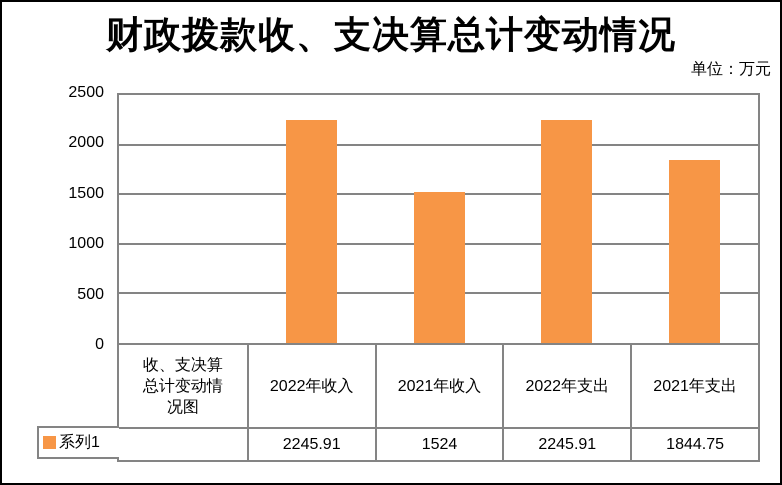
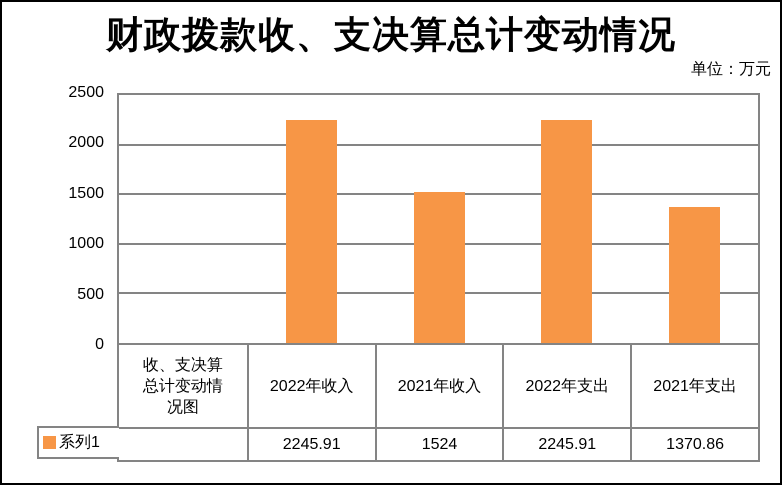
2021年支出: 1844.75 -> 1370.86
